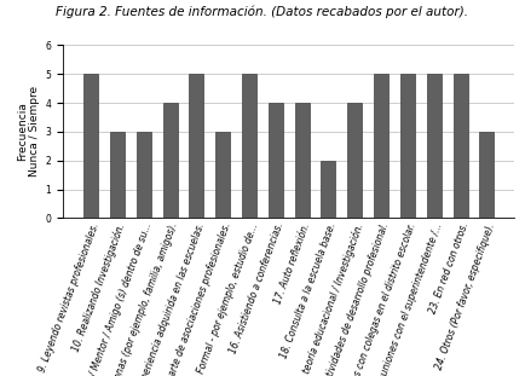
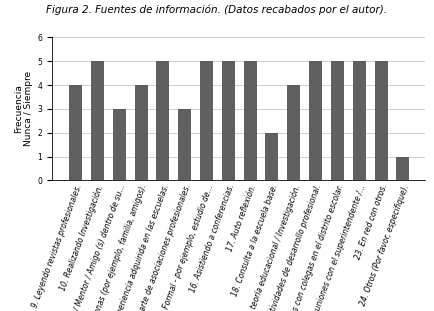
9. Leyendo revistas profesionales.: 5 -> 4
10. Realizando Investigación.: 3 -> 5
16. Asistiendo a conferencias.: 4 -> 5
17. Auto reflexión.: 4 -> 5
24. Otros (Por favor, especifique).: 3 -> 1
